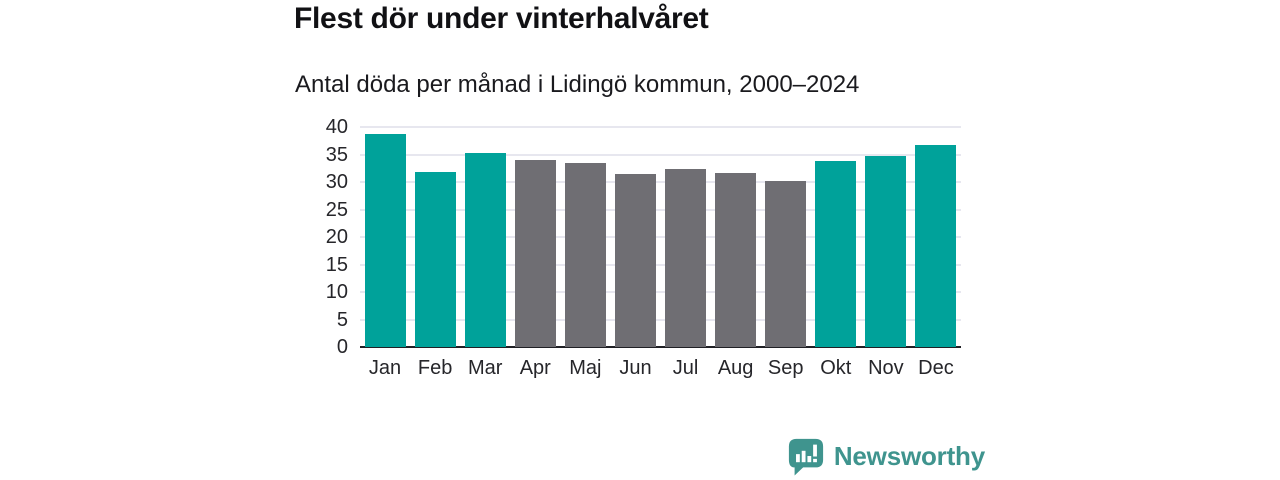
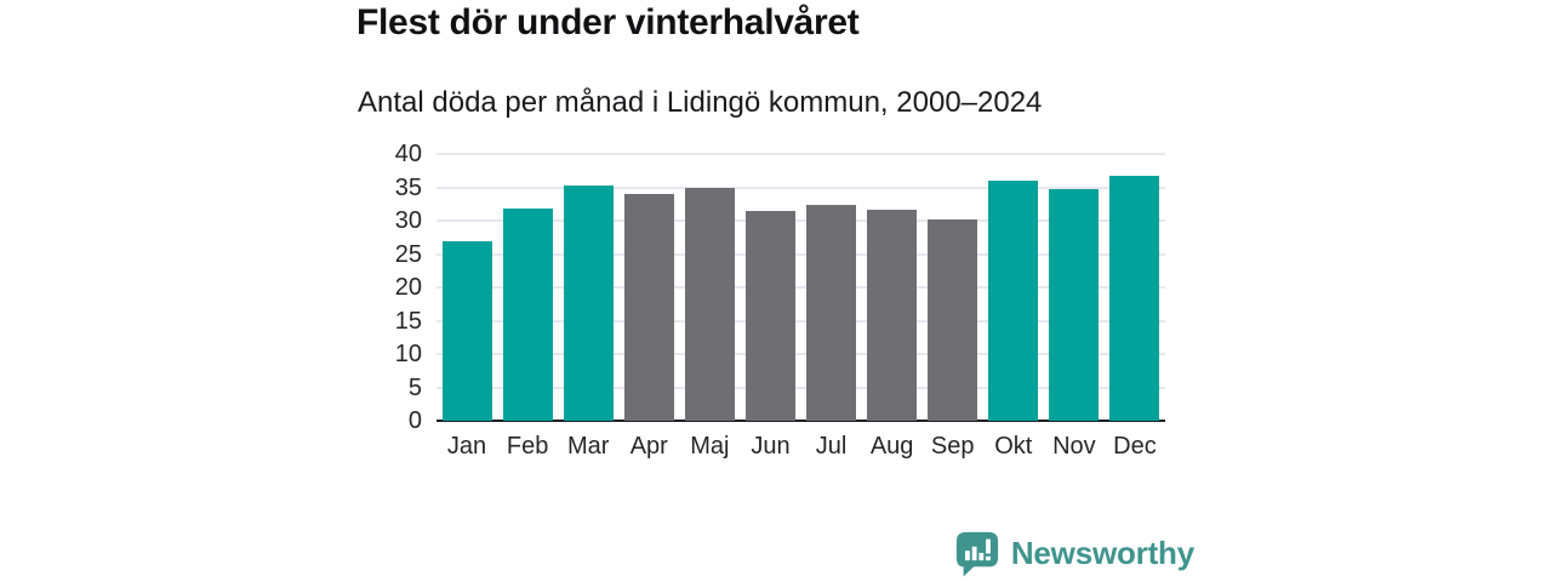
Jan: 39 -> 27
Maj: 34 -> 35
Okt: 34 -> 36
